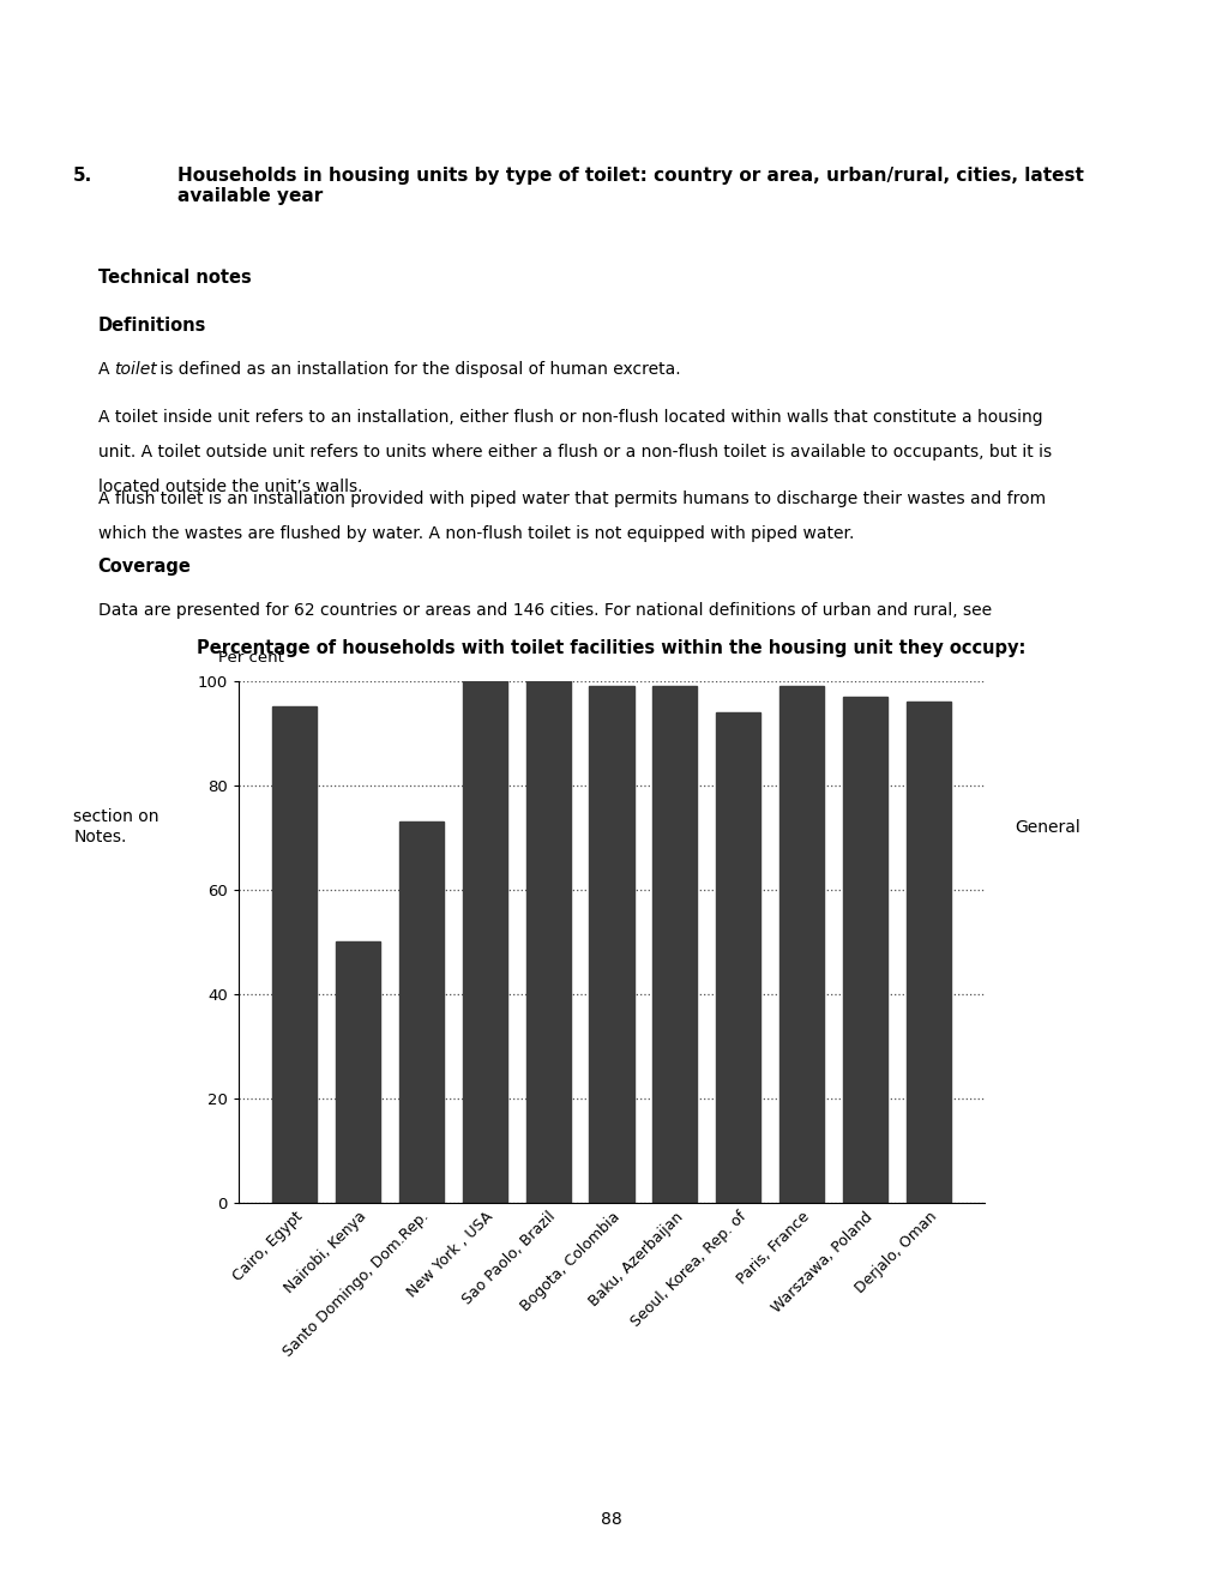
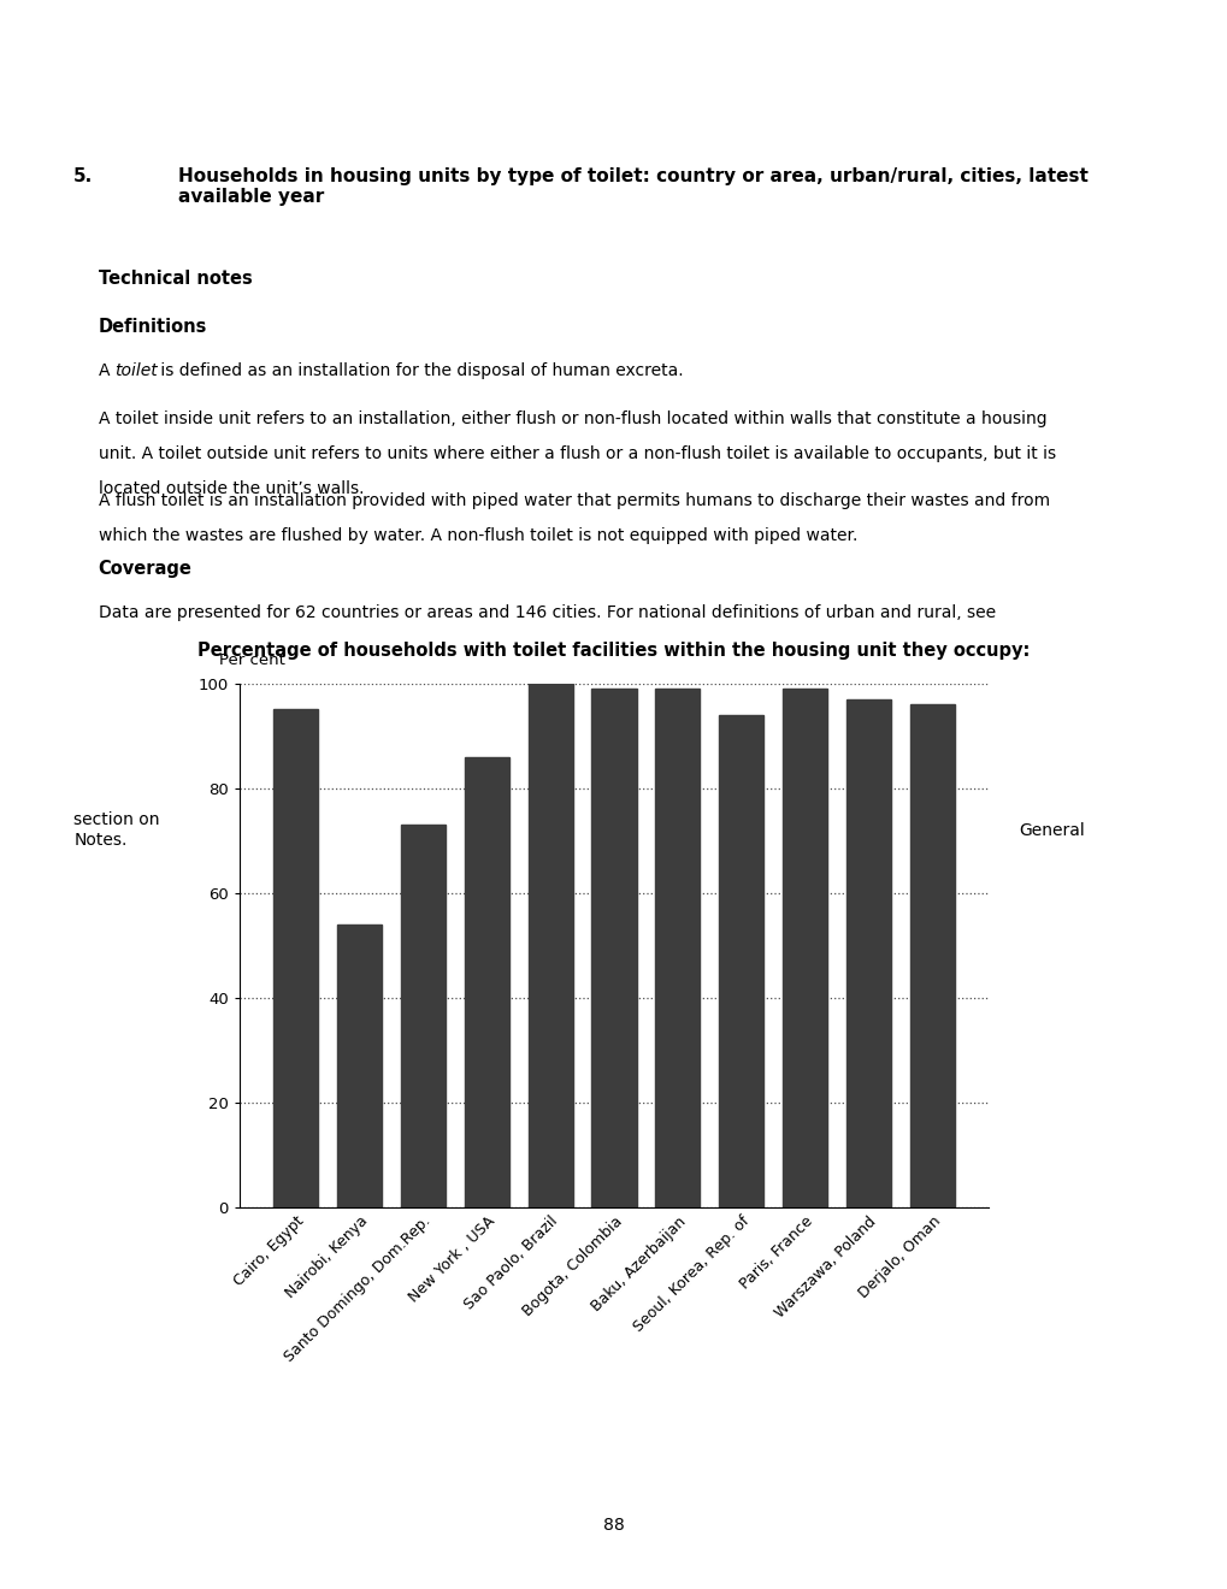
Nairobi, Kenya: 50 -> 54
New York , USA: 100 -> 86
